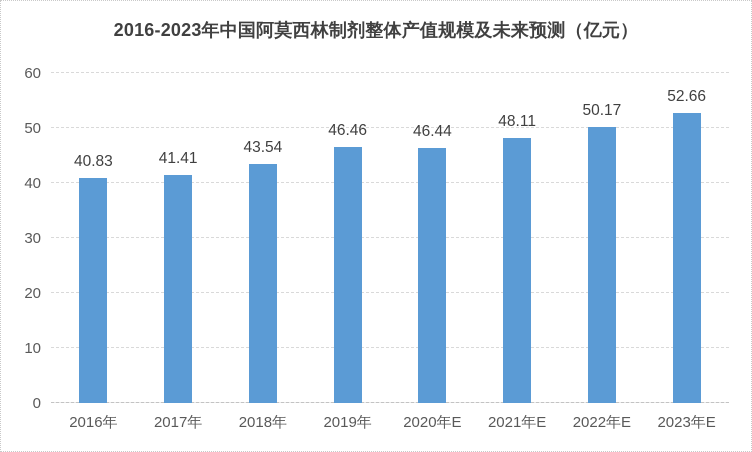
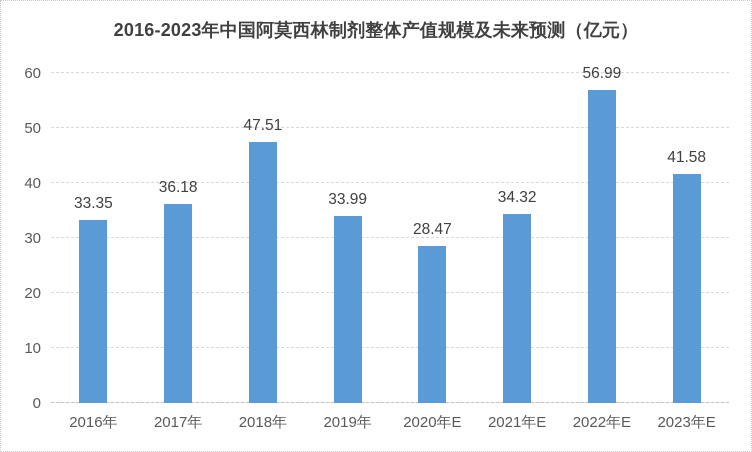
2016年: 40.83 -> 33.35
2017年: 41.41 -> 36.18
2018年: 43.54 -> 47.51
2019年: 46.46 -> 33.99
2020年E: 46.44 -> 28.47
2021年E: 48.11 -> 34.32
2022年E: 50.17 -> 56.99
2023年E: 52.66 -> 41.58
